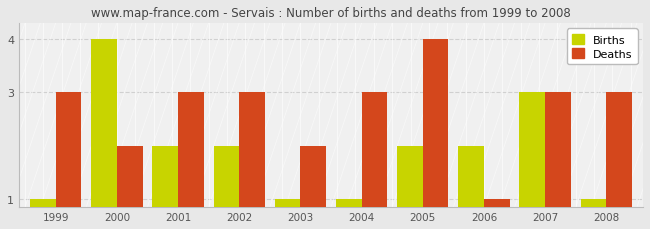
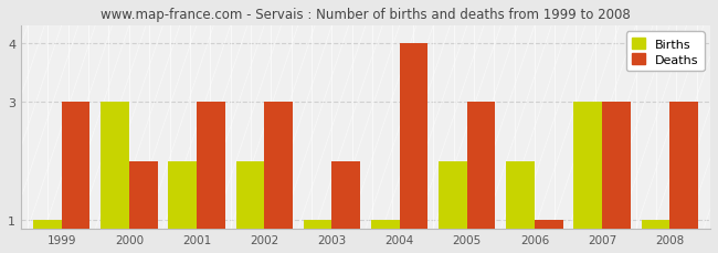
Births/2000: 4 -> 3
Deaths/2004: 3 -> 4
Deaths/2005: 4 -> 3
